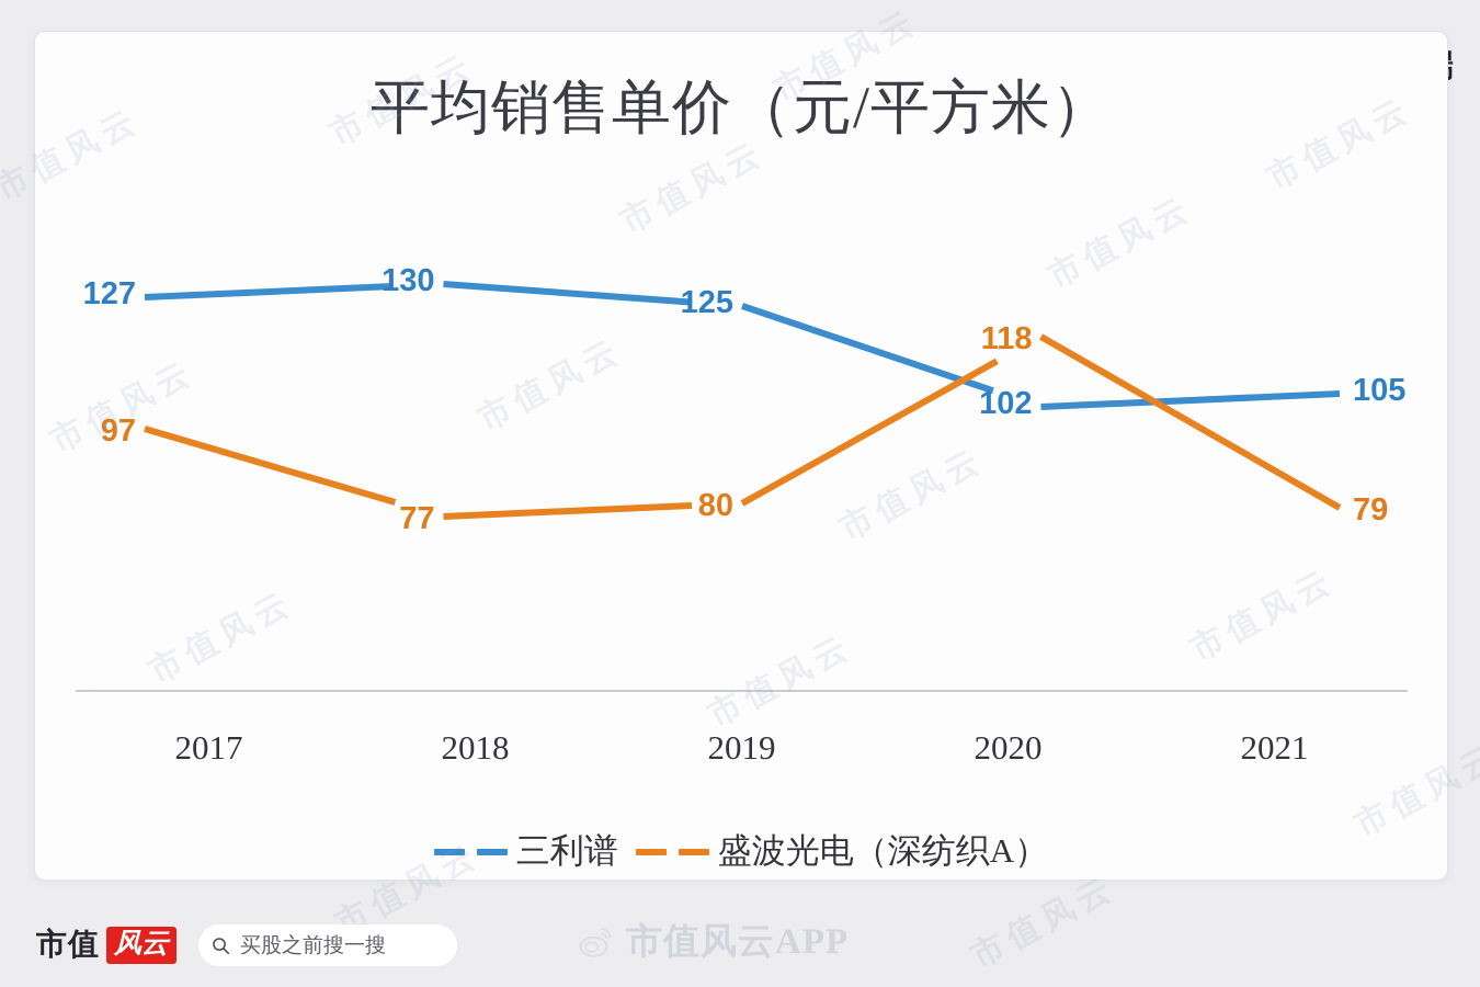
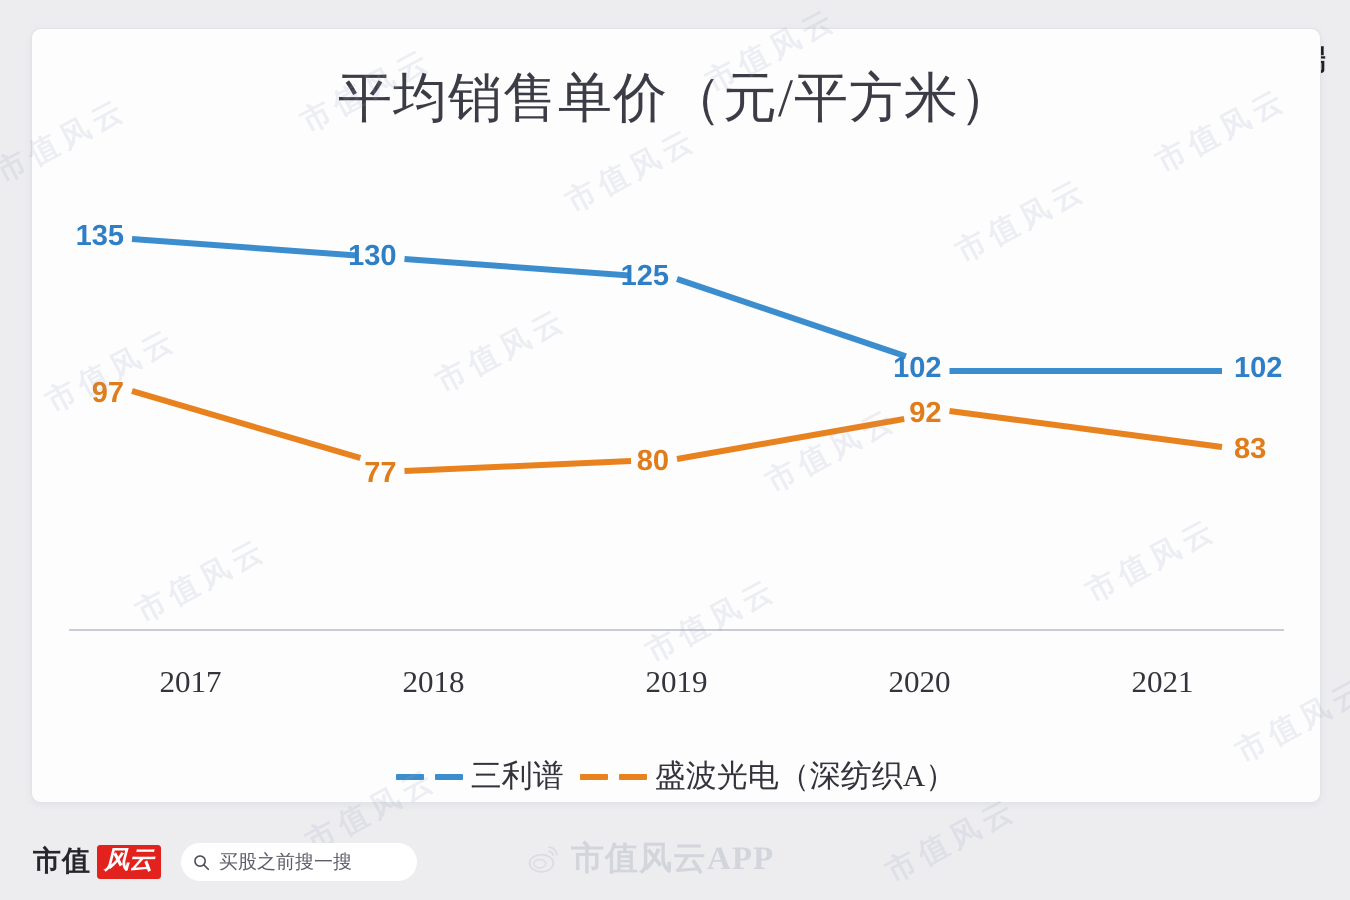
三利谱/2017: 127 -> 135
盛波光电（深纺织A）/2020: 118 -> 92
三利谱/2021: 105 -> 102
盛波光电（深纺织A）/2021: 79 -> 83
